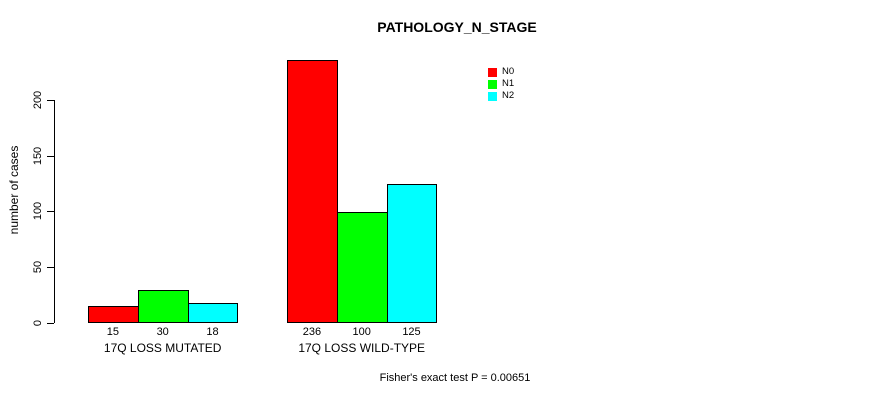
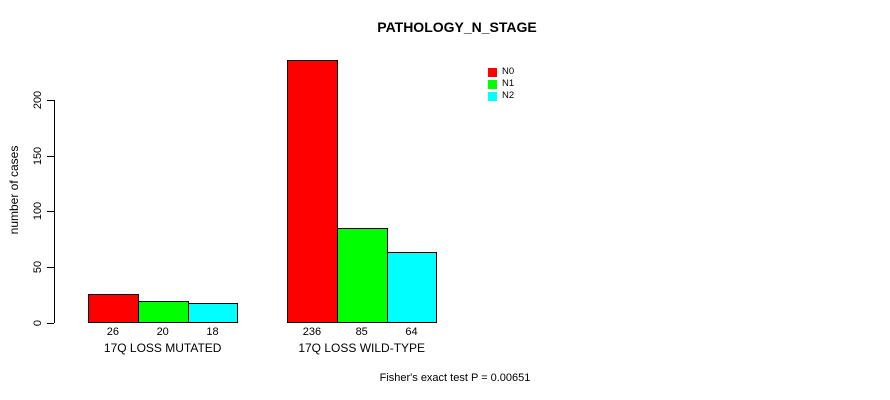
N0/17Q LOSS MUTATED: 15 -> 26
N1/17Q LOSS MUTATED: 30 -> 20
N1/17Q LOSS WILD-TYPE: 100 -> 85
N2/17Q LOSS WILD-TYPE: 125 -> 64
